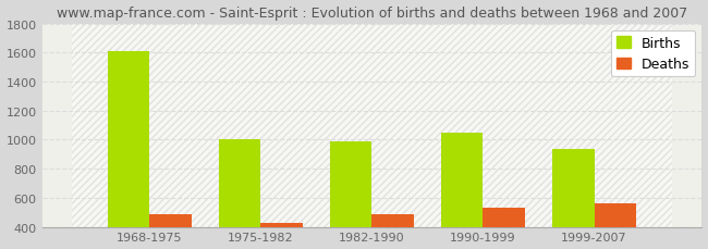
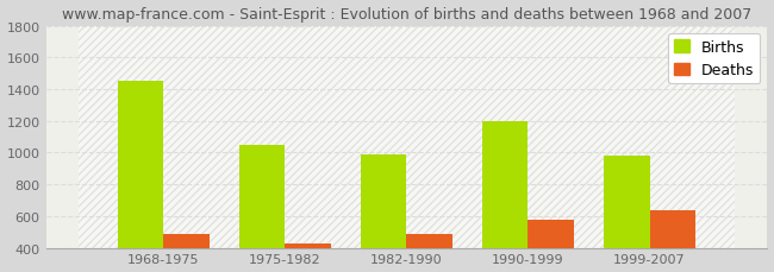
Births/1968-1975: 1610 -> 1450
Births/1975-1982: 1000 -> 1050
Births/1990-1999: 1050 -> 1200
Deaths/1990-1999: 530 -> 580
Births/1999-2007: 940 -> 980
Deaths/1999-2007: 560 -> 640
